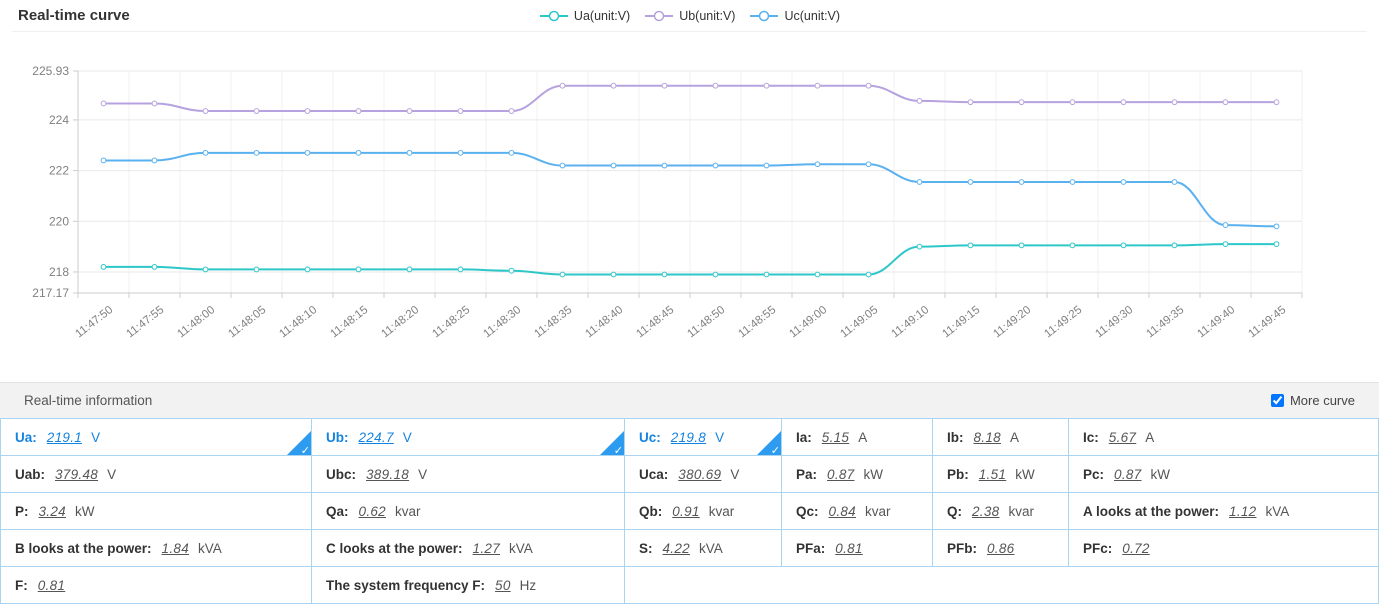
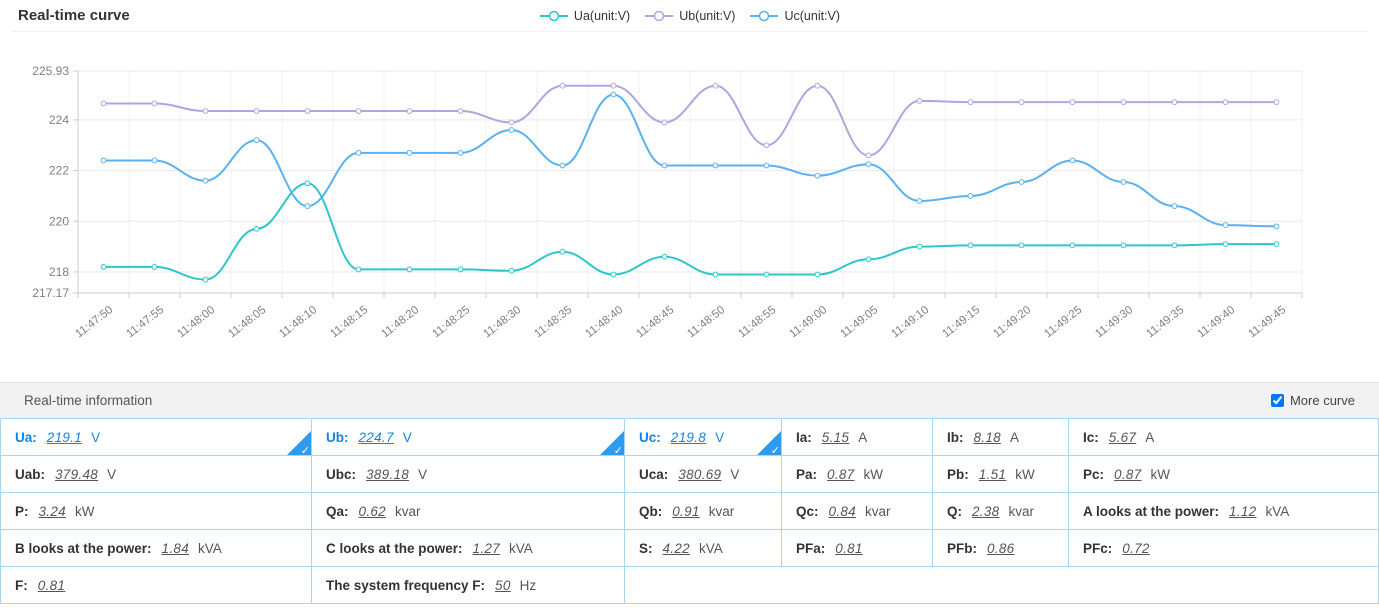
Ua(unit:V)/11:48:00: 218.1 -> 217.7
Uc(unit:V)/11:48:00: 222.7 -> 221.6
Ua(unit:V)/11:48:05: 218.1 -> 219.7
Uc(unit:V)/11:48:05: 222.7 -> 223.2
Ua(unit:V)/11:48:10: 218.1 -> 221.5
Uc(unit:V)/11:48:10: 222.7 -> 220.6
Ub(unit:V)/11:48:30: 224.3 -> 223.9
Uc(unit:V)/11:48:30: 222.7 -> 223.6
Ua(unit:V)/11:48:35: 217.9 -> 218.8
Uc(unit:V)/11:48:40: 222.2 -> 225.0
Ua(unit:V)/11:48:45: 217.9 -> 218.6
Ub(unit:V)/11:48:45: 225.3 -> 223.9
Ub(unit:V)/11:48:55: 225.3 -> 223.0
Uc(unit:V)/11:49:00: 222.2 -> 221.8
Ua(unit:V)/11:49:05: 217.9 -> 218.5
Ub(unit:V)/11:49:05: 225.3 -> 222.6
Uc(unit:V)/11:49:10: 221.6 -> 220.8
Uc(unit:V)/11:49:15: 221.6 -> 221.0
Uc(unit:V)/11:49:25: 221.6 -> 222.4
Uc(unit:V)/11:49:35: 221.6 -> 220.6
